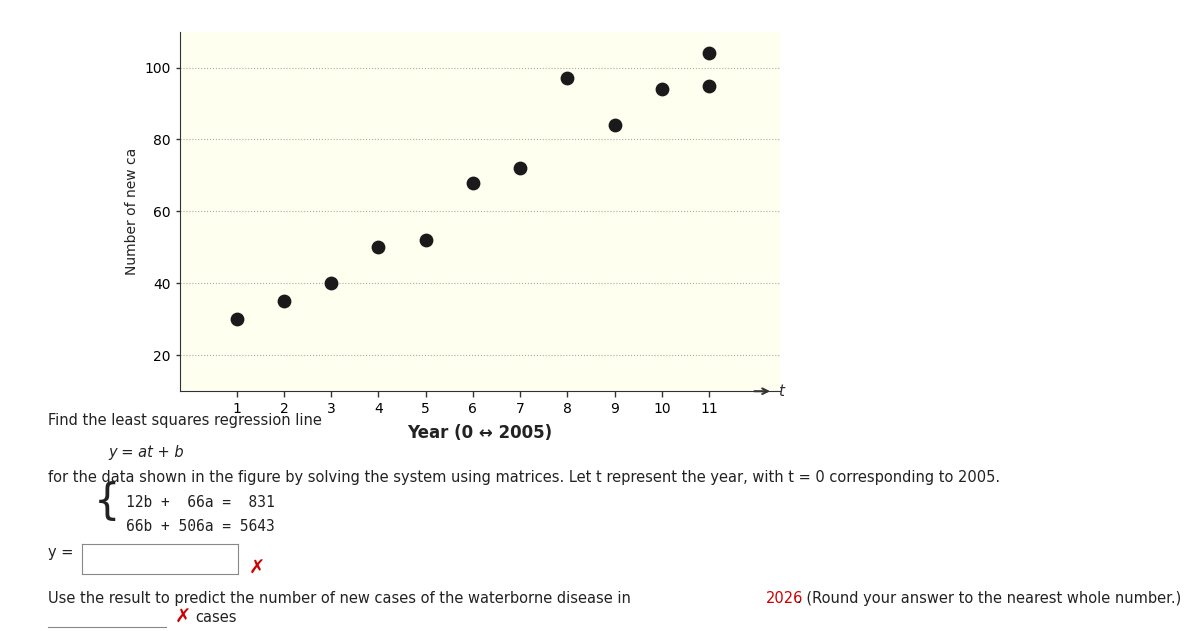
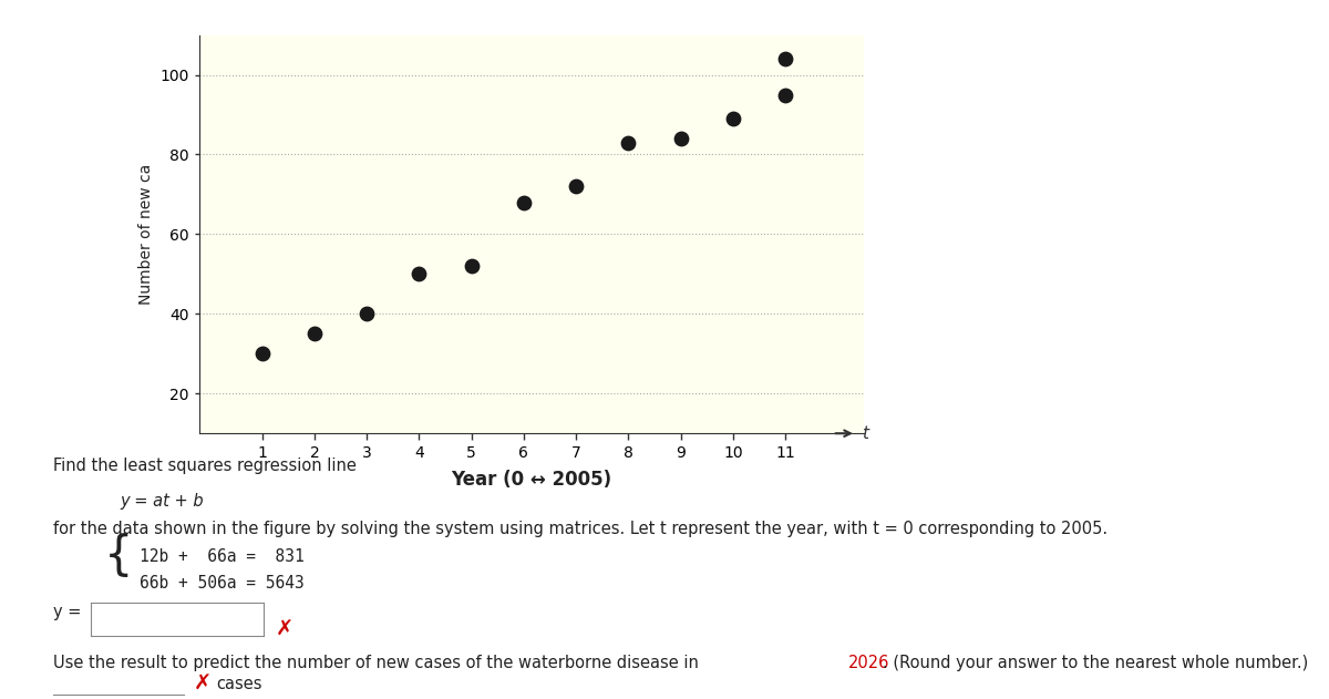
8: 97 -> 83
10: 94 -> 89
